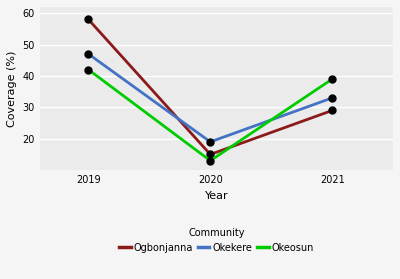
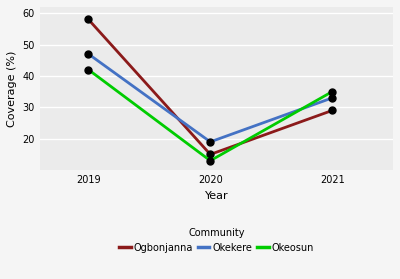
Okeosun/2021: 39 -> 35
